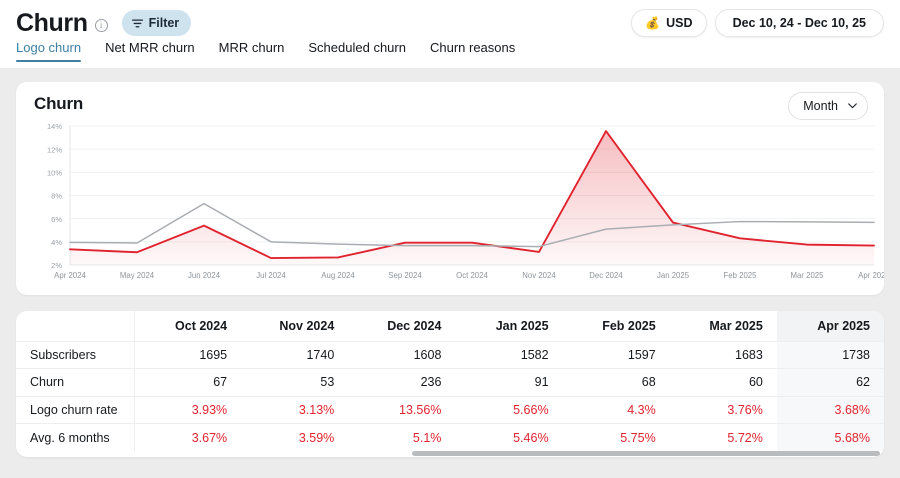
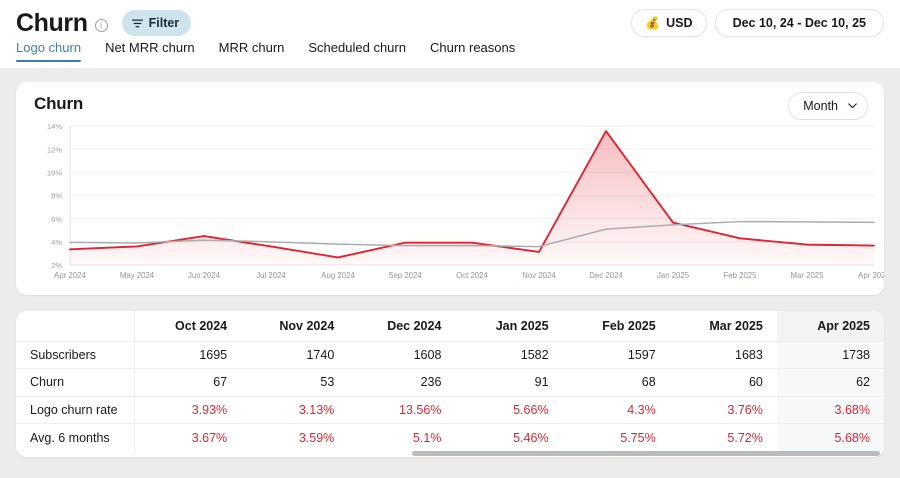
Logo churn rate/May 2024: 3.1% -> 3.6%
Logo churn rate/Jun 2024: 5.4% -> 4.5%
Avg. 6 months/Jun 2024: 7.3% -> 4.2%
Logo churn rate/Jul 2024: 2.6% -> 3.6%
